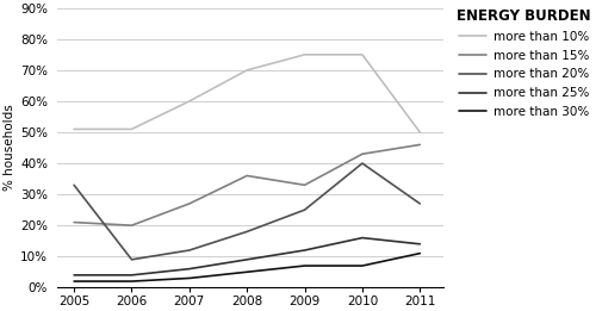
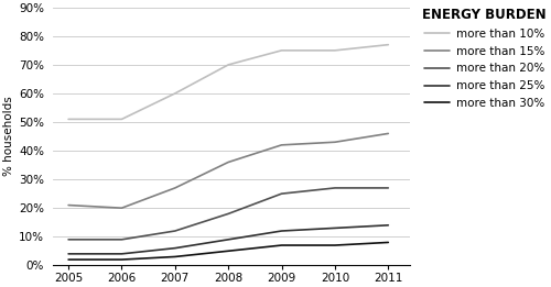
more than 20%/2005: 33% -> 9%
more than 15%/2009: 33% -> 42%
more than 20%/2010: 40% -> 27%
more than 25%/2010: 16% -> 13%
more than 10%/2011: 50% -> 77%
more than 30%/2011: 11% -> 8%
